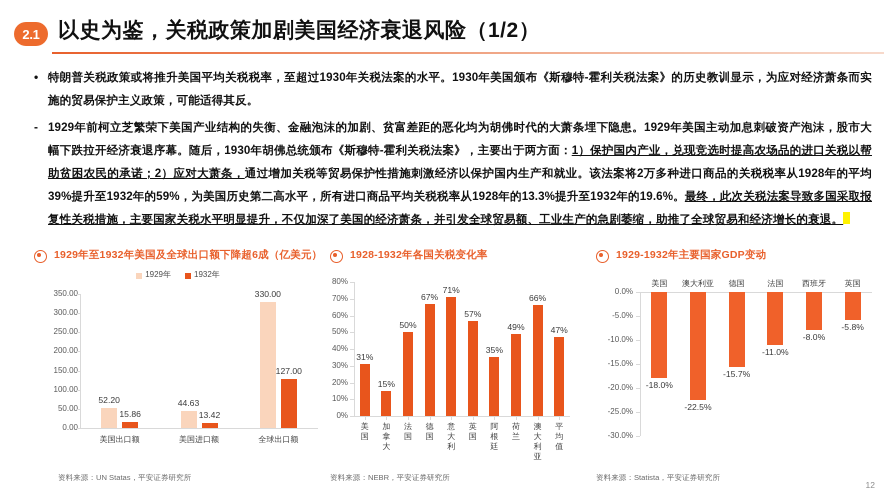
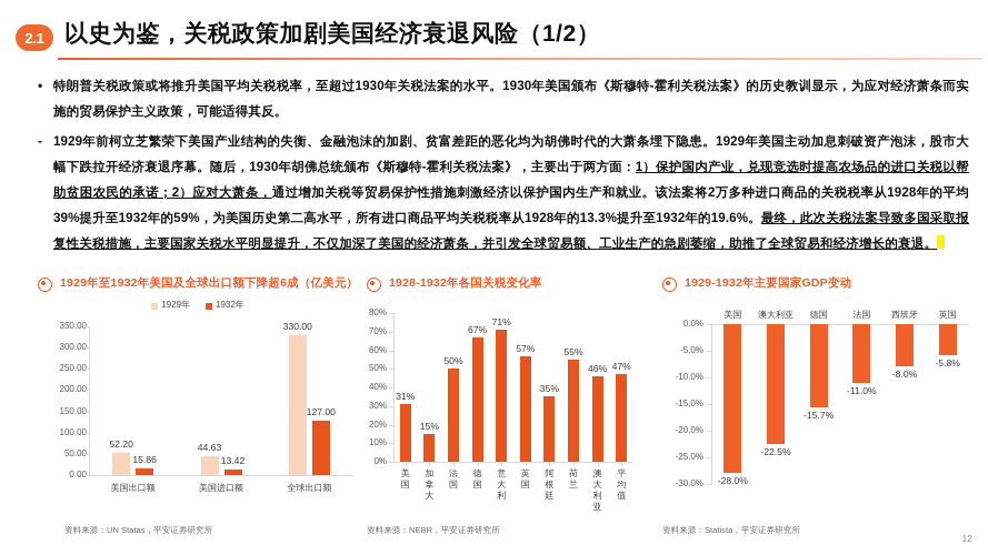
1928-1932年各国关税变化率/荷兰: 49% -> 55%
1928-1932年各国关税变化率/澳大利亚: 66% -> 46%
1929-1932年主要国家GDP变动/美国: -18.0% -> -28.0%
